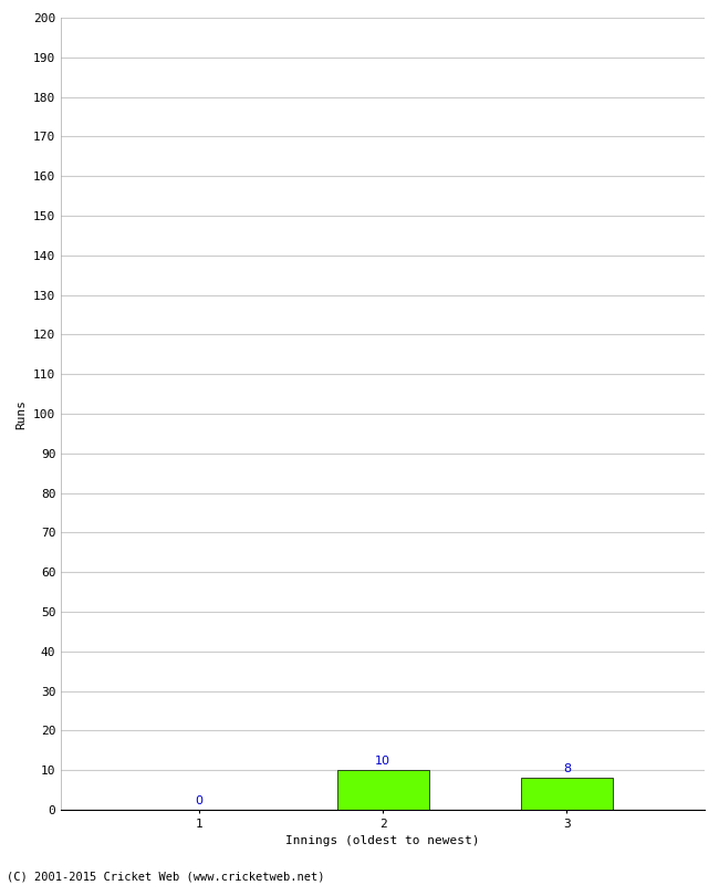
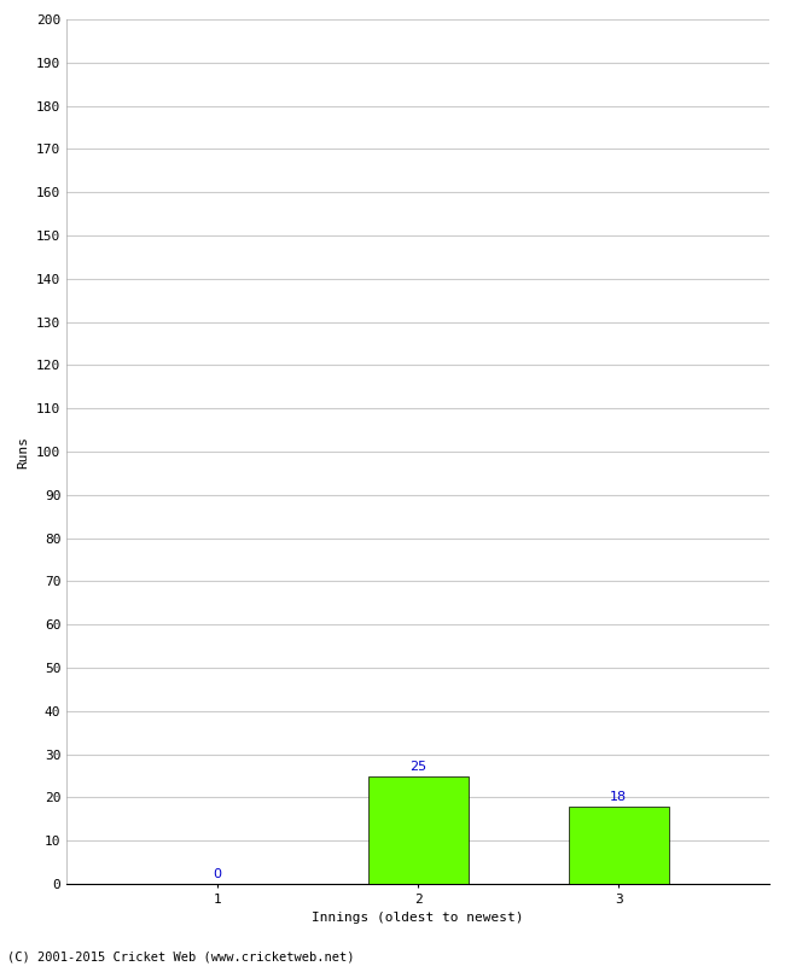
2: 10 -> 25
3: 8 -> 18
